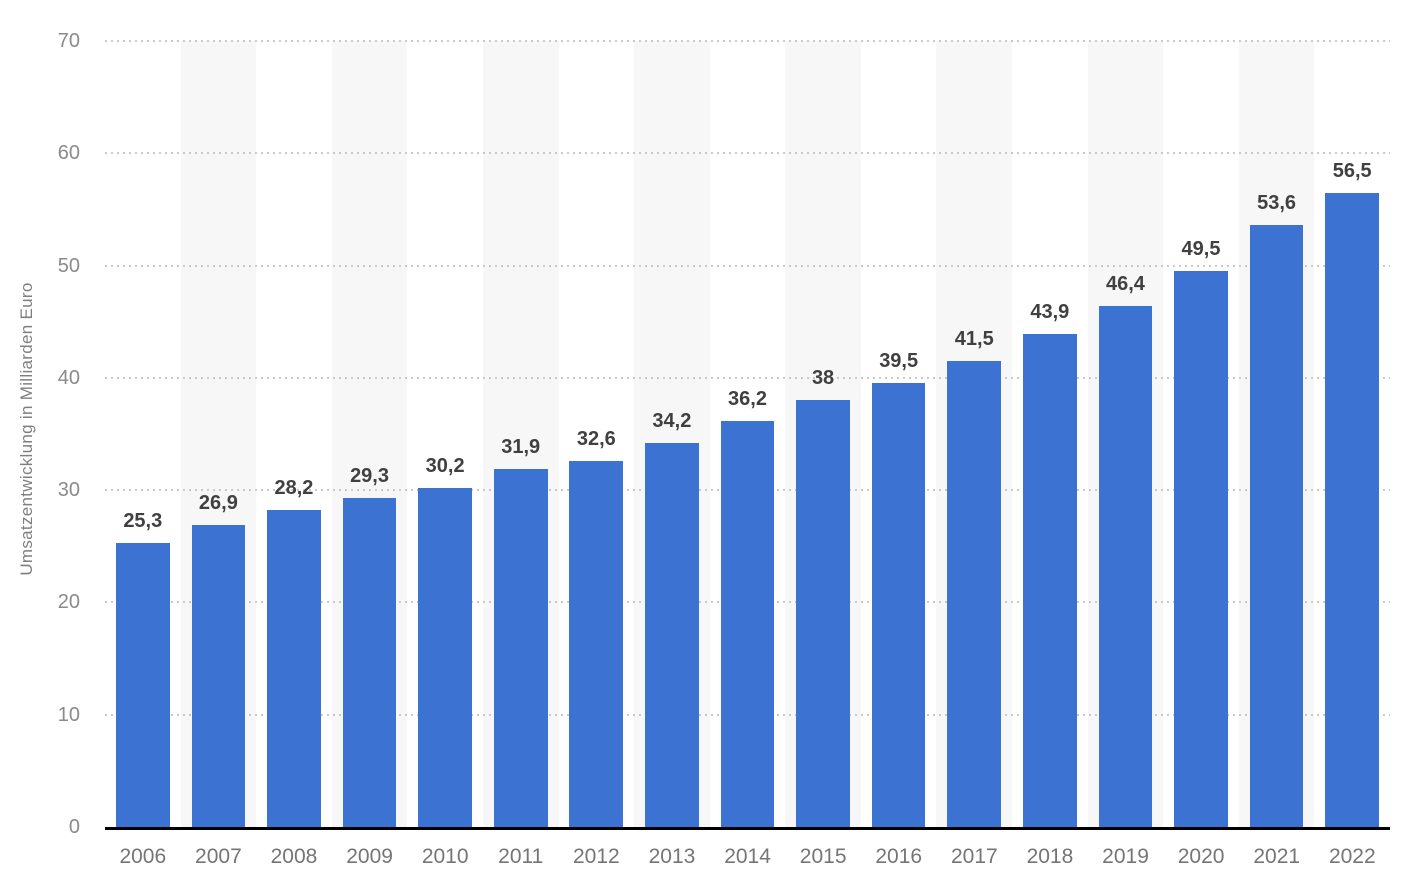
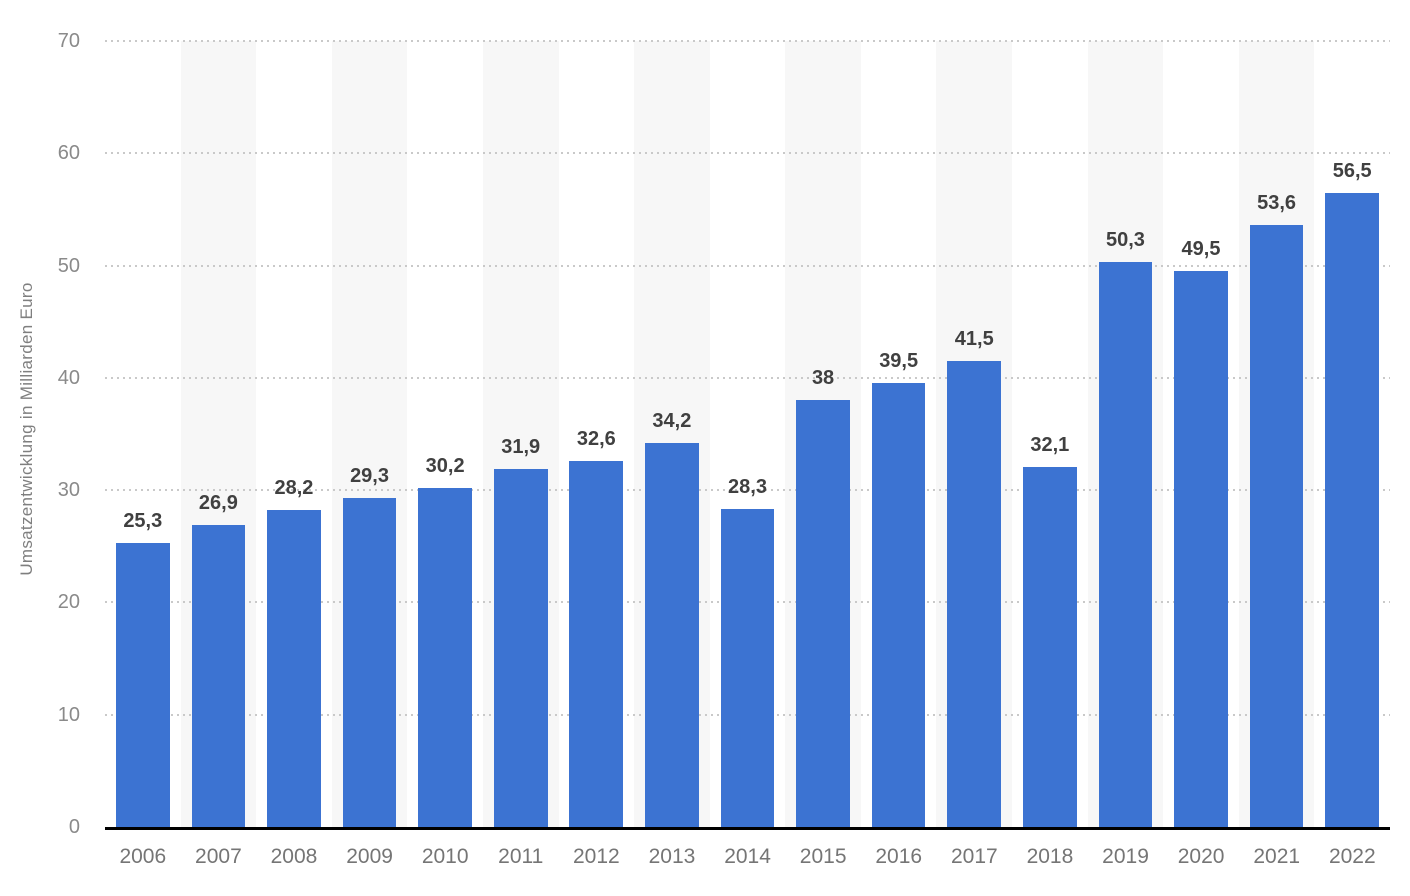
2014: 36,2 -> 28,3
2018: 43,9 -> 32,1
2019: 46,4 -> 50,3
